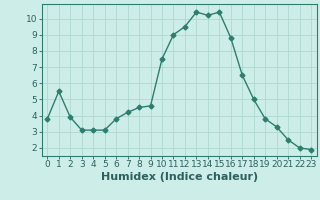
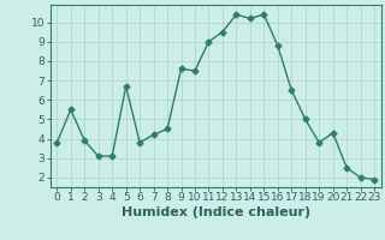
5: 3.1 -> 6.7
9: 4.6 -> 7.6
20: 3.3 -> 4.3
